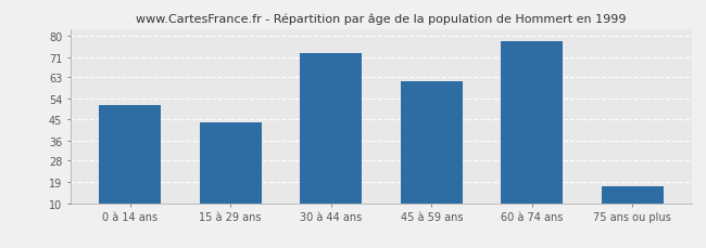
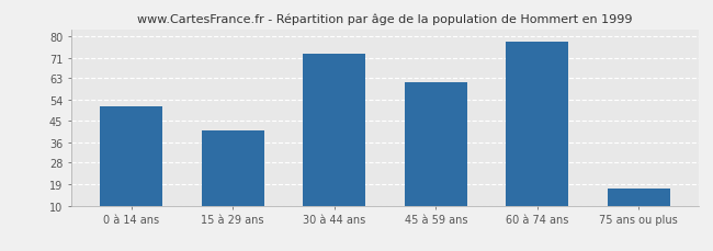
15 à 29 ans: 44 -> 41
